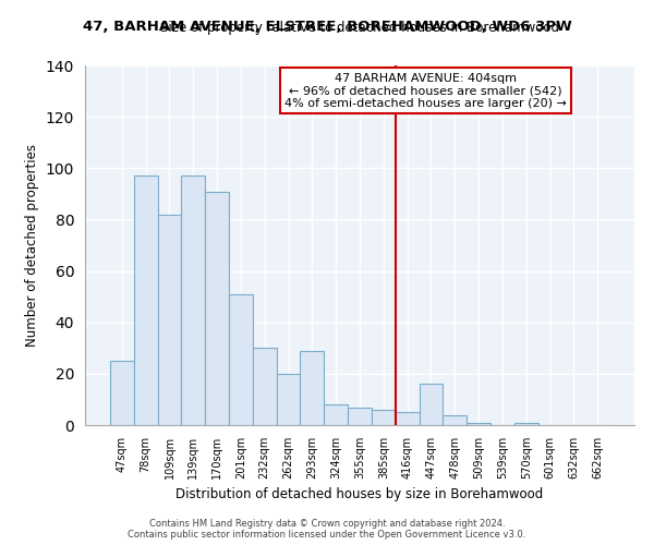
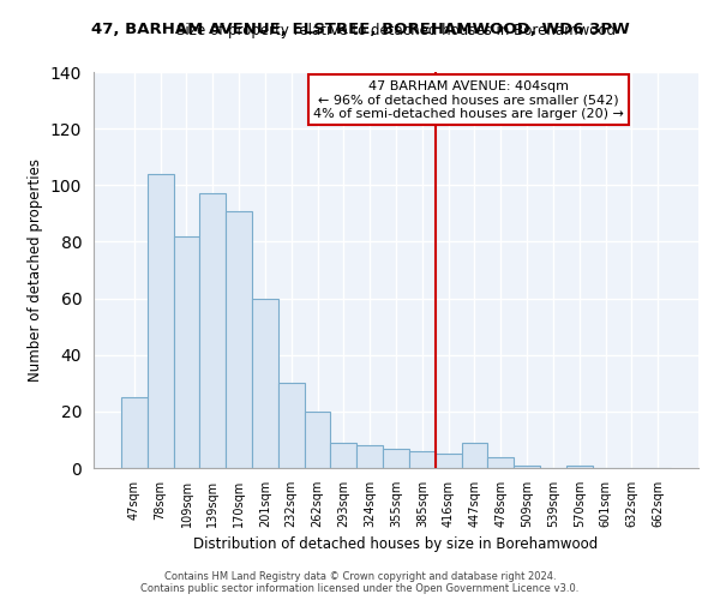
78sqm: 97 -> 104
201sqm: 51 -> 60
293sqm: 29 -> 9
447sqm: 16 -> 9
